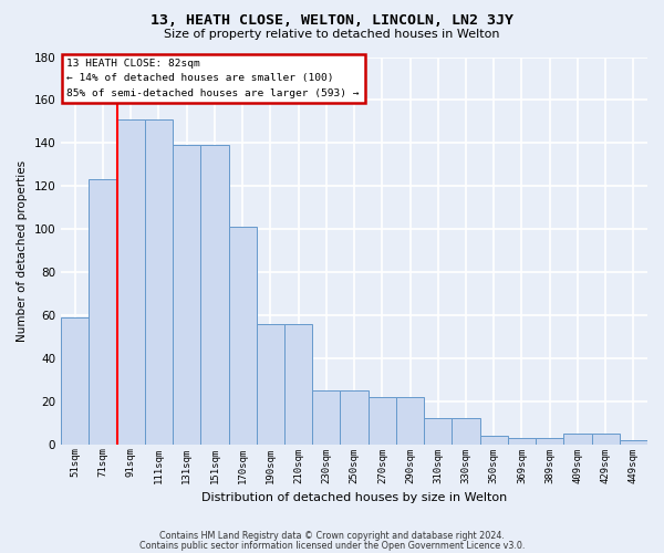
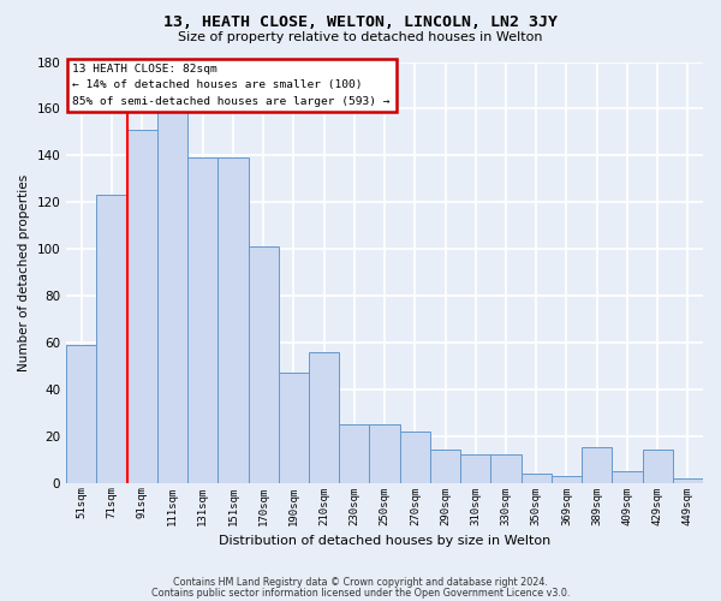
111sqm: 151 -> 159
190sqm: 56 -> 47
290sqm: 22 -> 14
389sqm: 3 -> 15
429sqm: 5 -> 14
